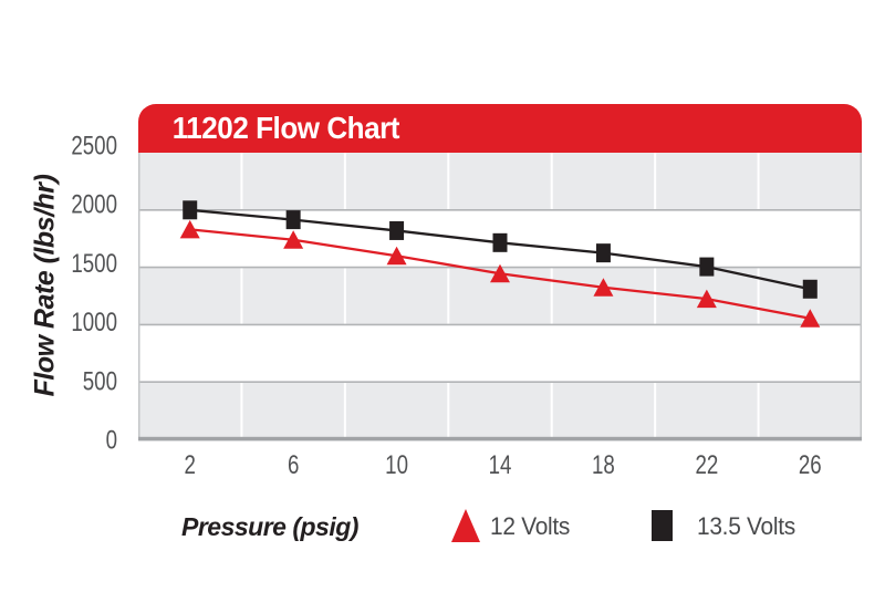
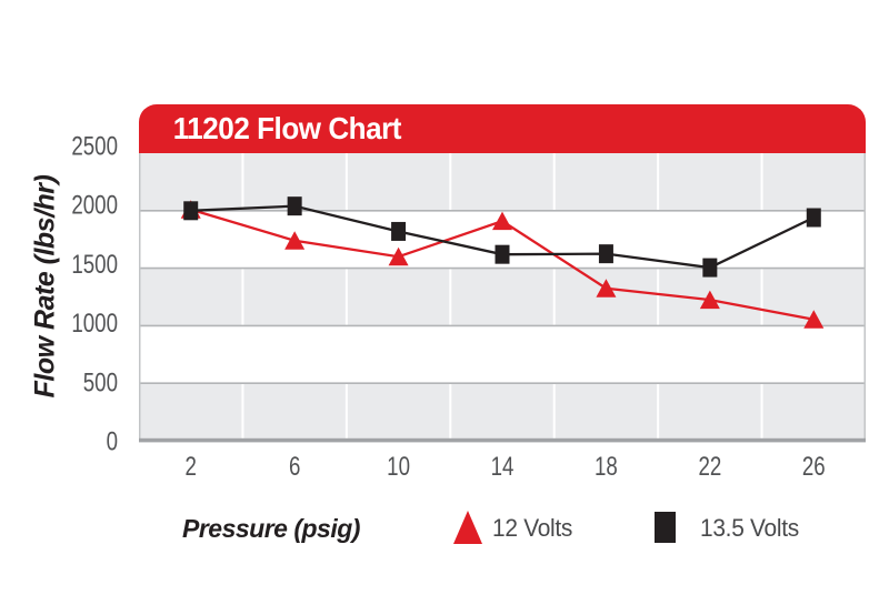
12 Volts/2: 1830 -> 2010
13.5 Volts/6: 1920 -> 2040
12 Volts/14: 1440 -> 1910
13.5 Volts/14: 1720 -> 1620
13.5 Volts/26: 1310 -> 1940
